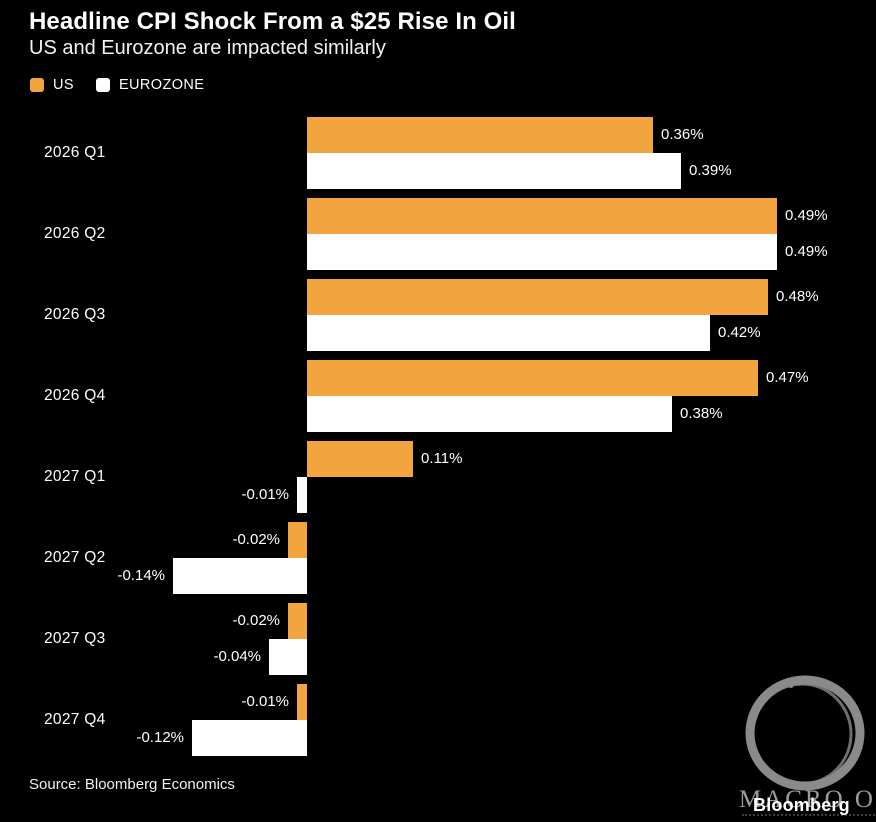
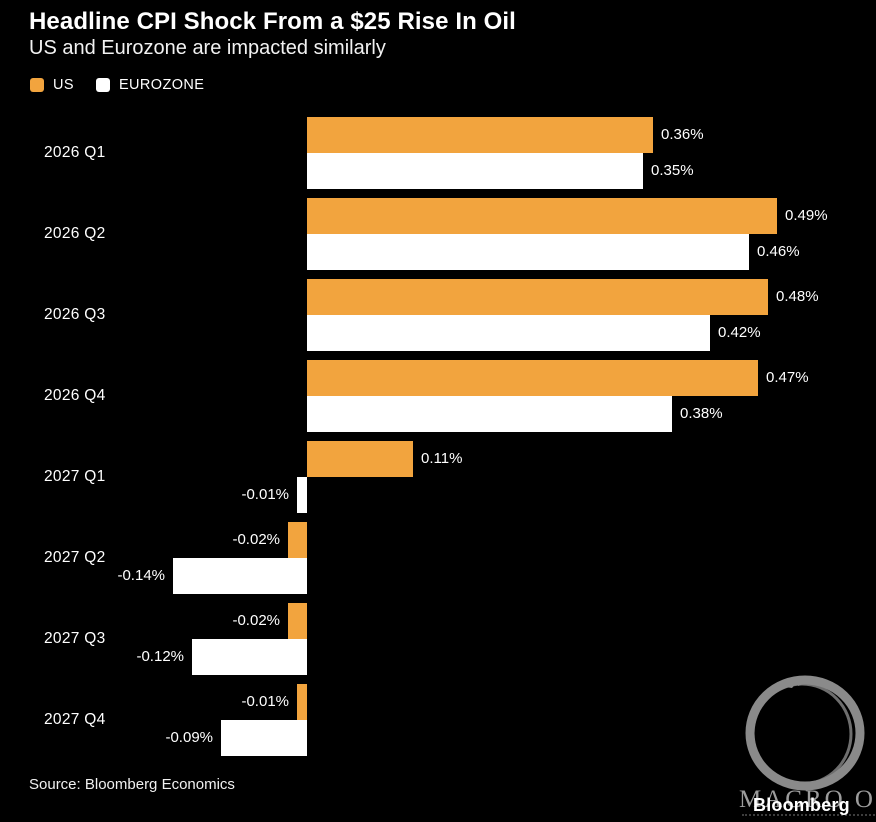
EUROZONE/2026 Q1: 0.39% -> 0.35%
EUROZONE/2026 Q2: 0.49% -> 0.46%
EUROZONE/2027 Q3: -0.04% -> -0.12%
EUROZONE/2027 Q4: -0.12% -> -0.09%
